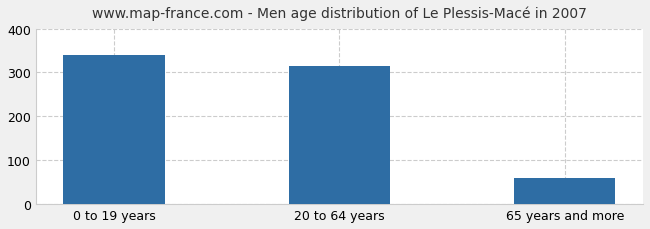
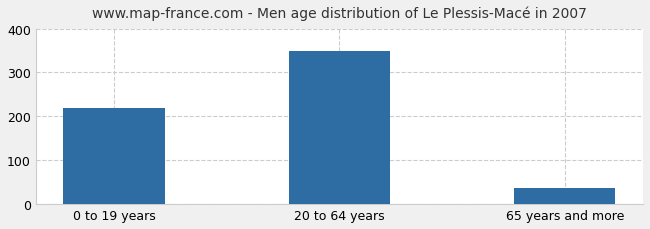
0 to 19 years: 340 -> 218
20 to 64 years: 315 -> 348
65 years and more: 60 -> 37
